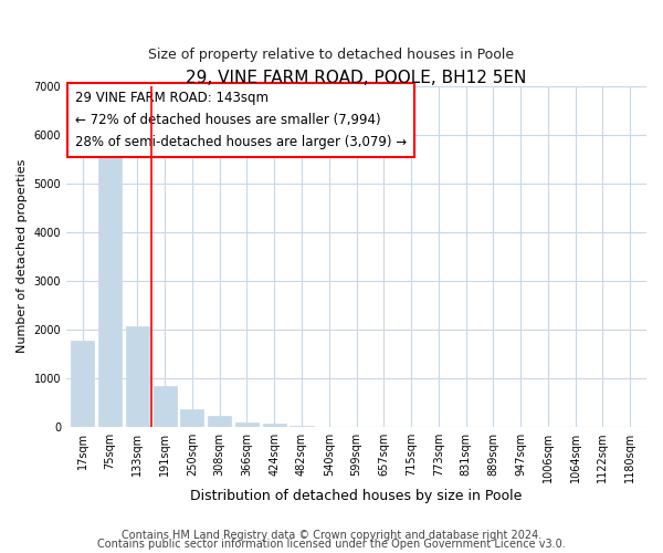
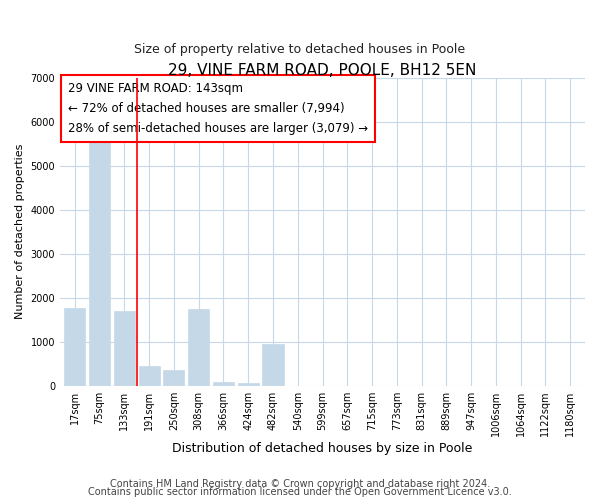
133sqm: 2060 -> 1700
191sqm: 830 -> 450
308sqm: 230 -> 1750
482sqm: 20 -> 950
